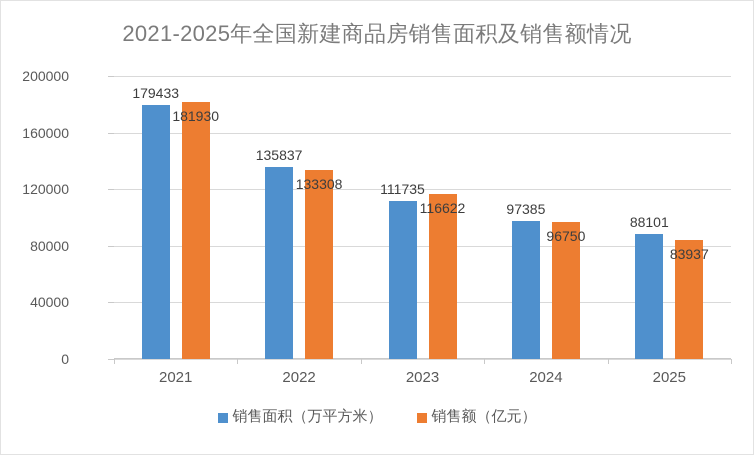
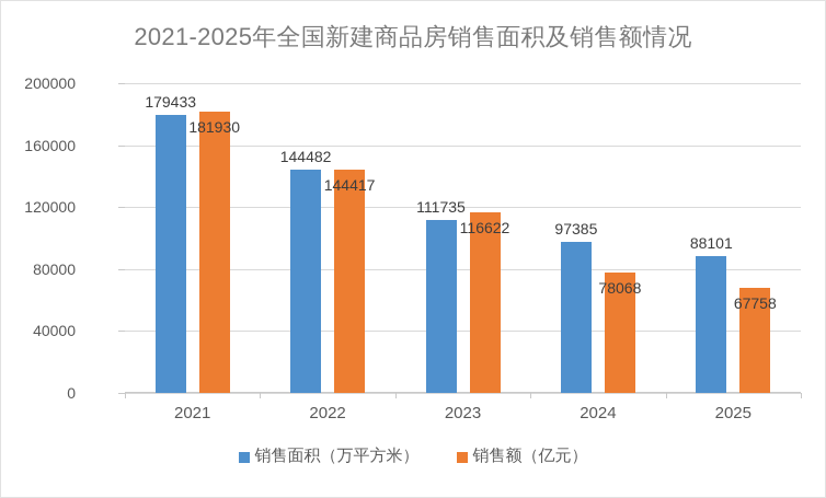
销售面积（万平方米）/2022: 135837 -> 144482
销售额（亿元）/2022: 133308 -> 144417
销售额（亿元）/2024: 96750 -> 78068
销售额（亿元）/2025: 83937 -> 67758
